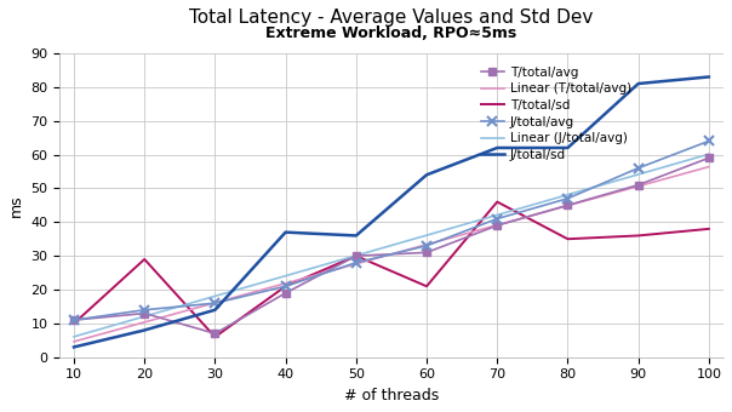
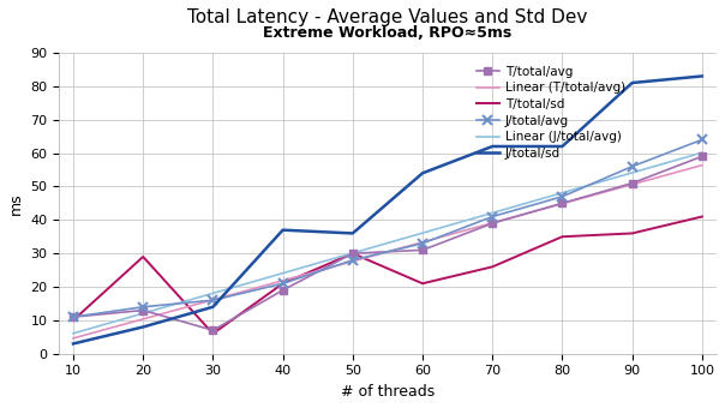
T/total/sd/70: 46 -> 26
T/total/sd/100: 38 -> 41
